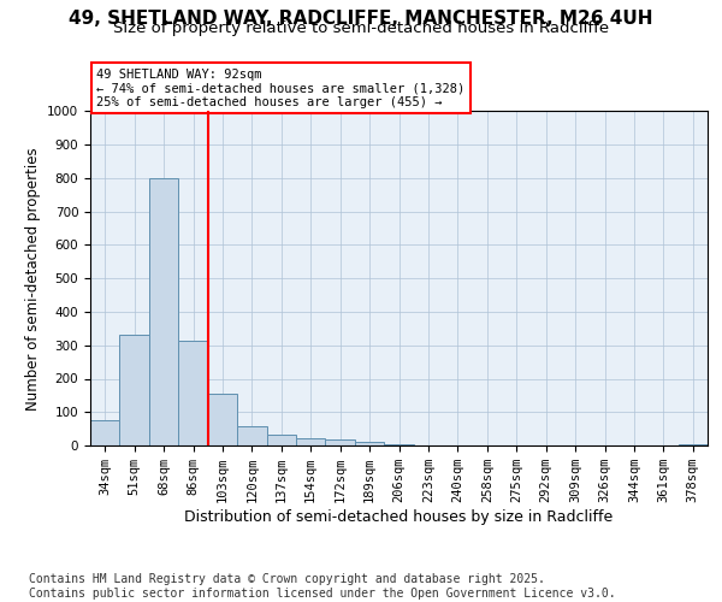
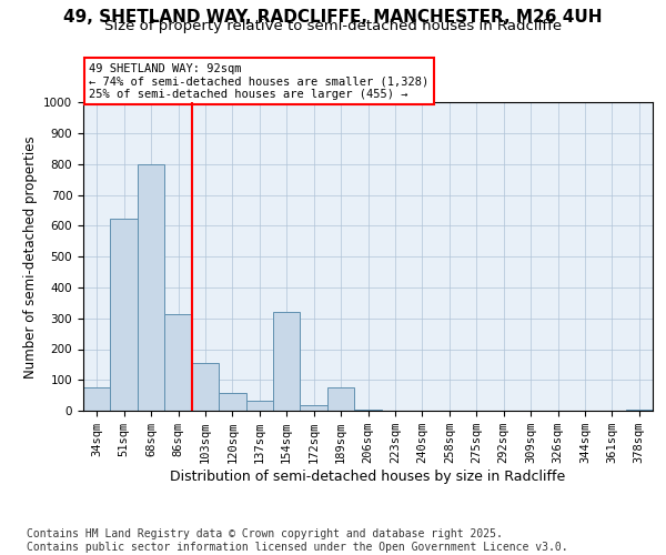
51sqm: 330 -> 625
154sqm: 22 -> 320
189sqm: 10 -> 75
